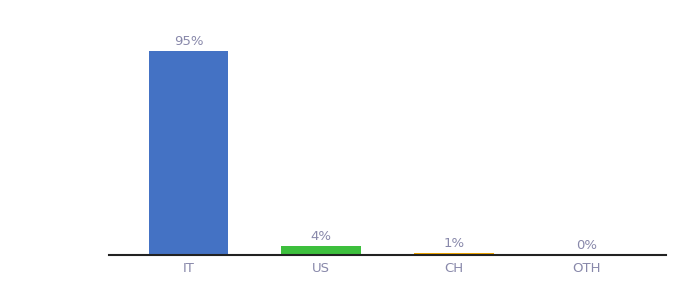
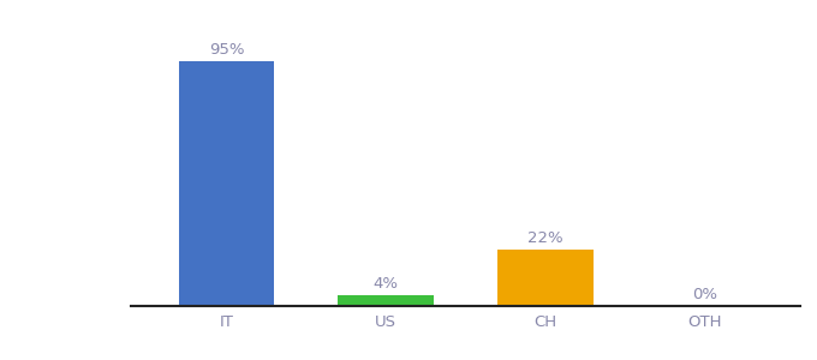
CH: 1% -> 22%
